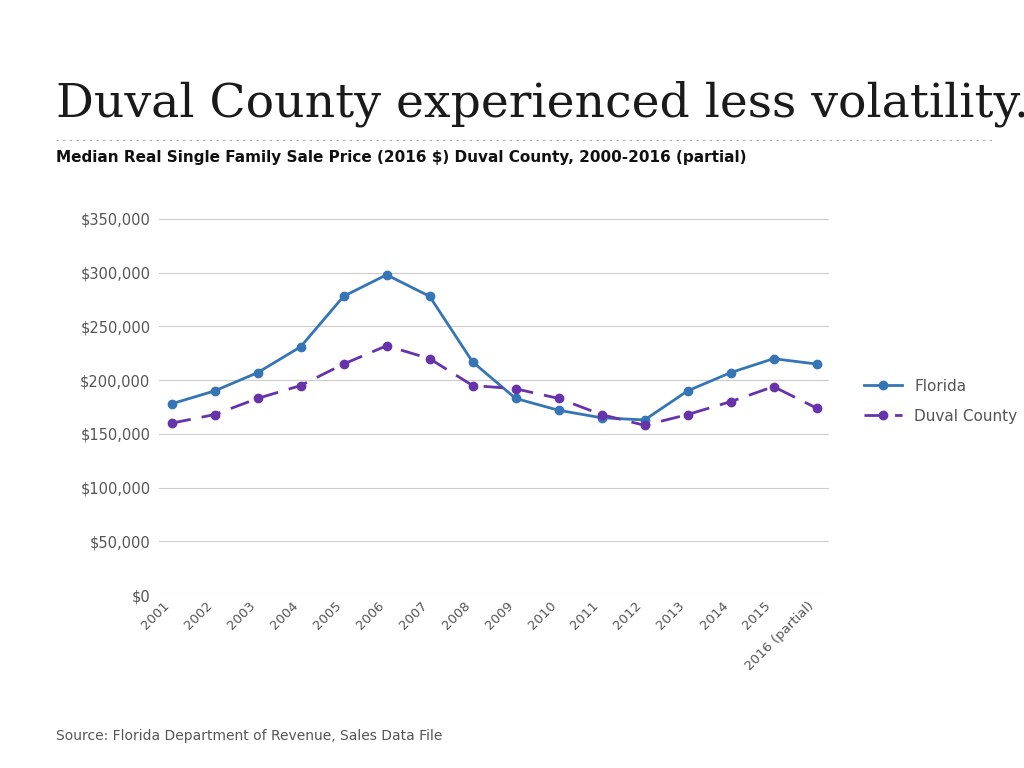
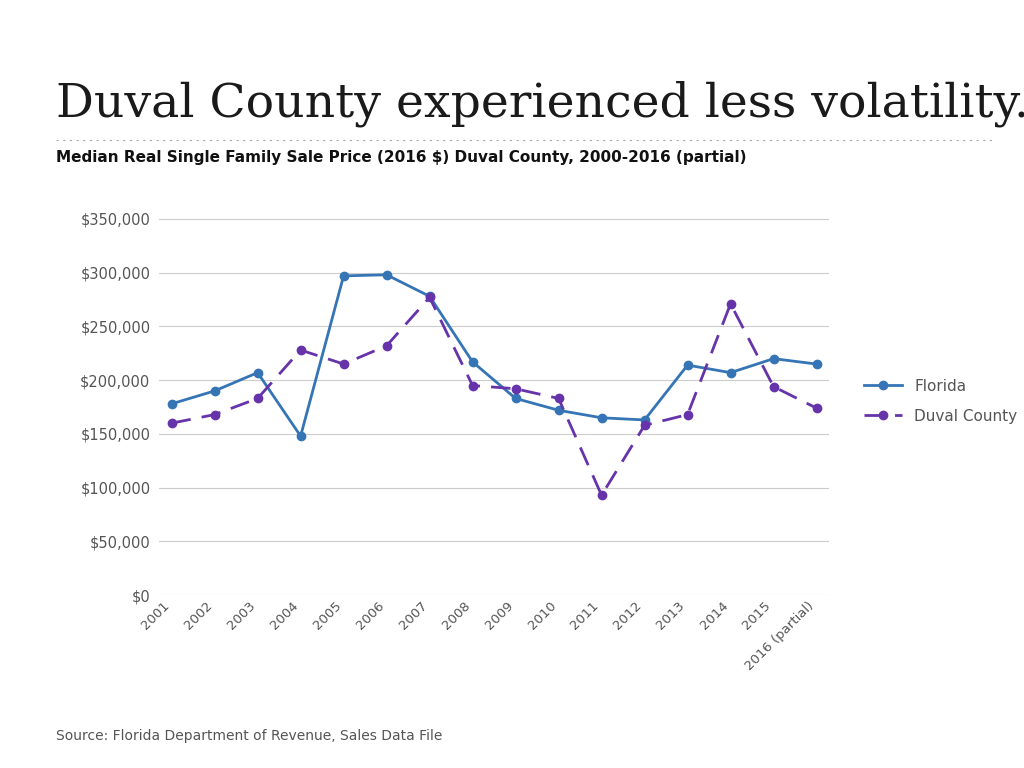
Florida/2004: $231,000 -> $148,000
Duval County/2004: $195,000 -> $228,000
Florida/2005: $278,000 -> $297,000
Duval County/2007: $220,000 -> $277,000
Duval County/2011: $168,000 -> $93,000
Florida/2013: $190,000 -> $214,000
Duval County/2014: $180,000 -> $271,000
